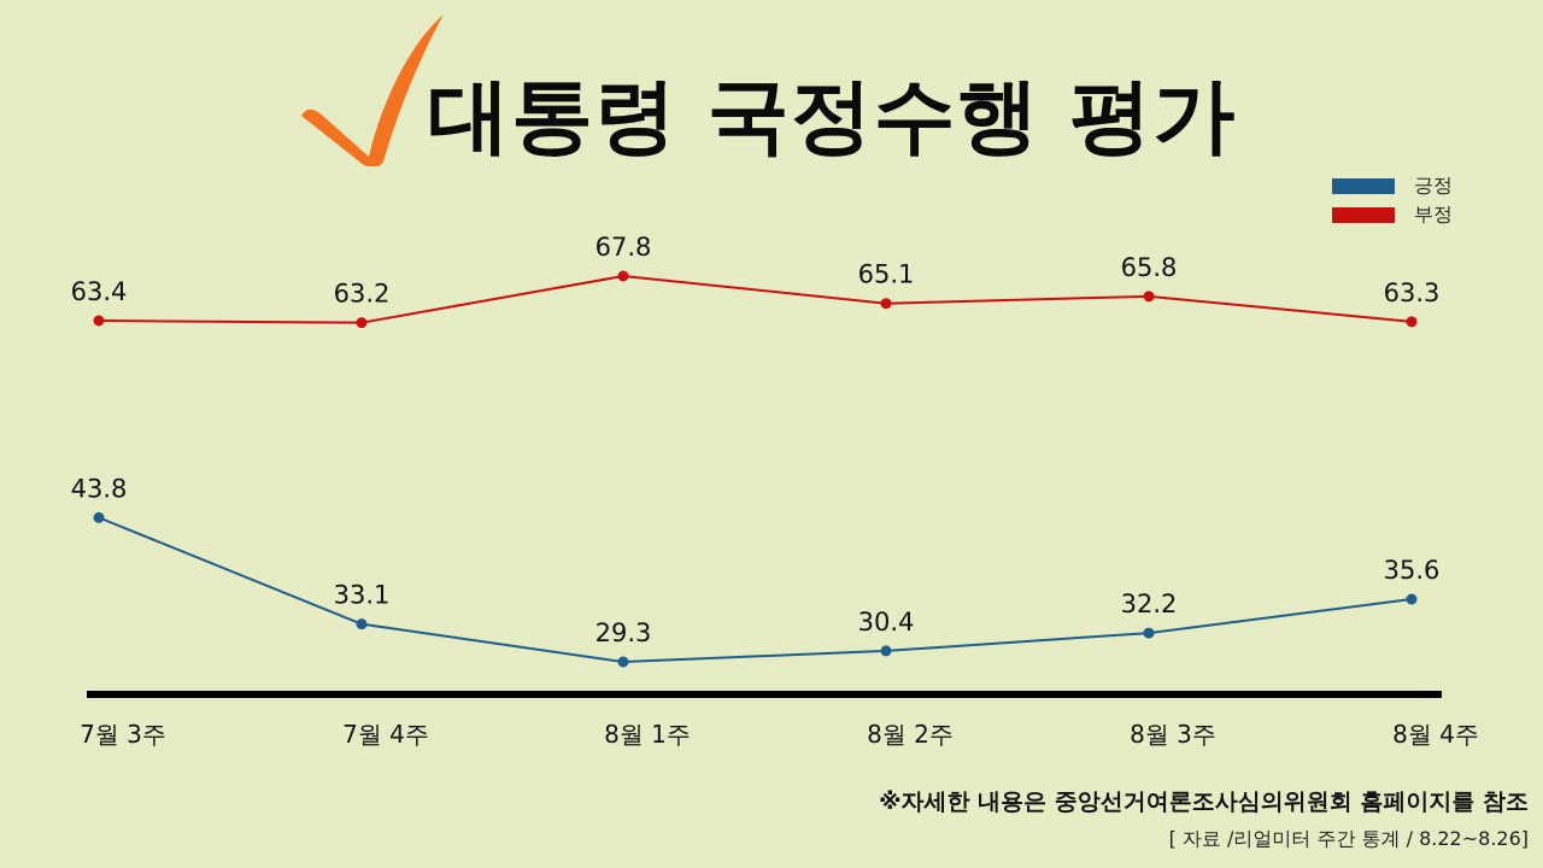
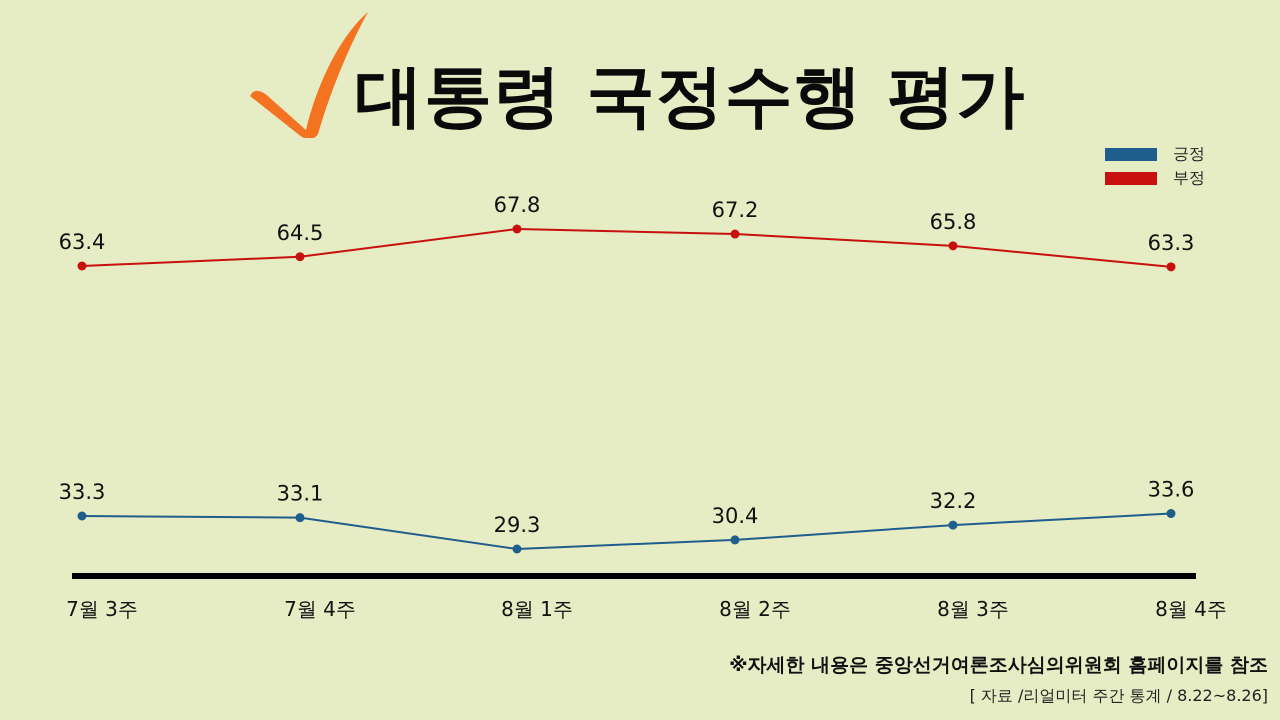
긍정/7월 3주: 43.8 -> 33.3
부정/7월 4주: 63.2 -> 64.5
부정/8월 2주: 65.1 -> 67.2
긍정/8월 4주: 35.6 -> 33.6
